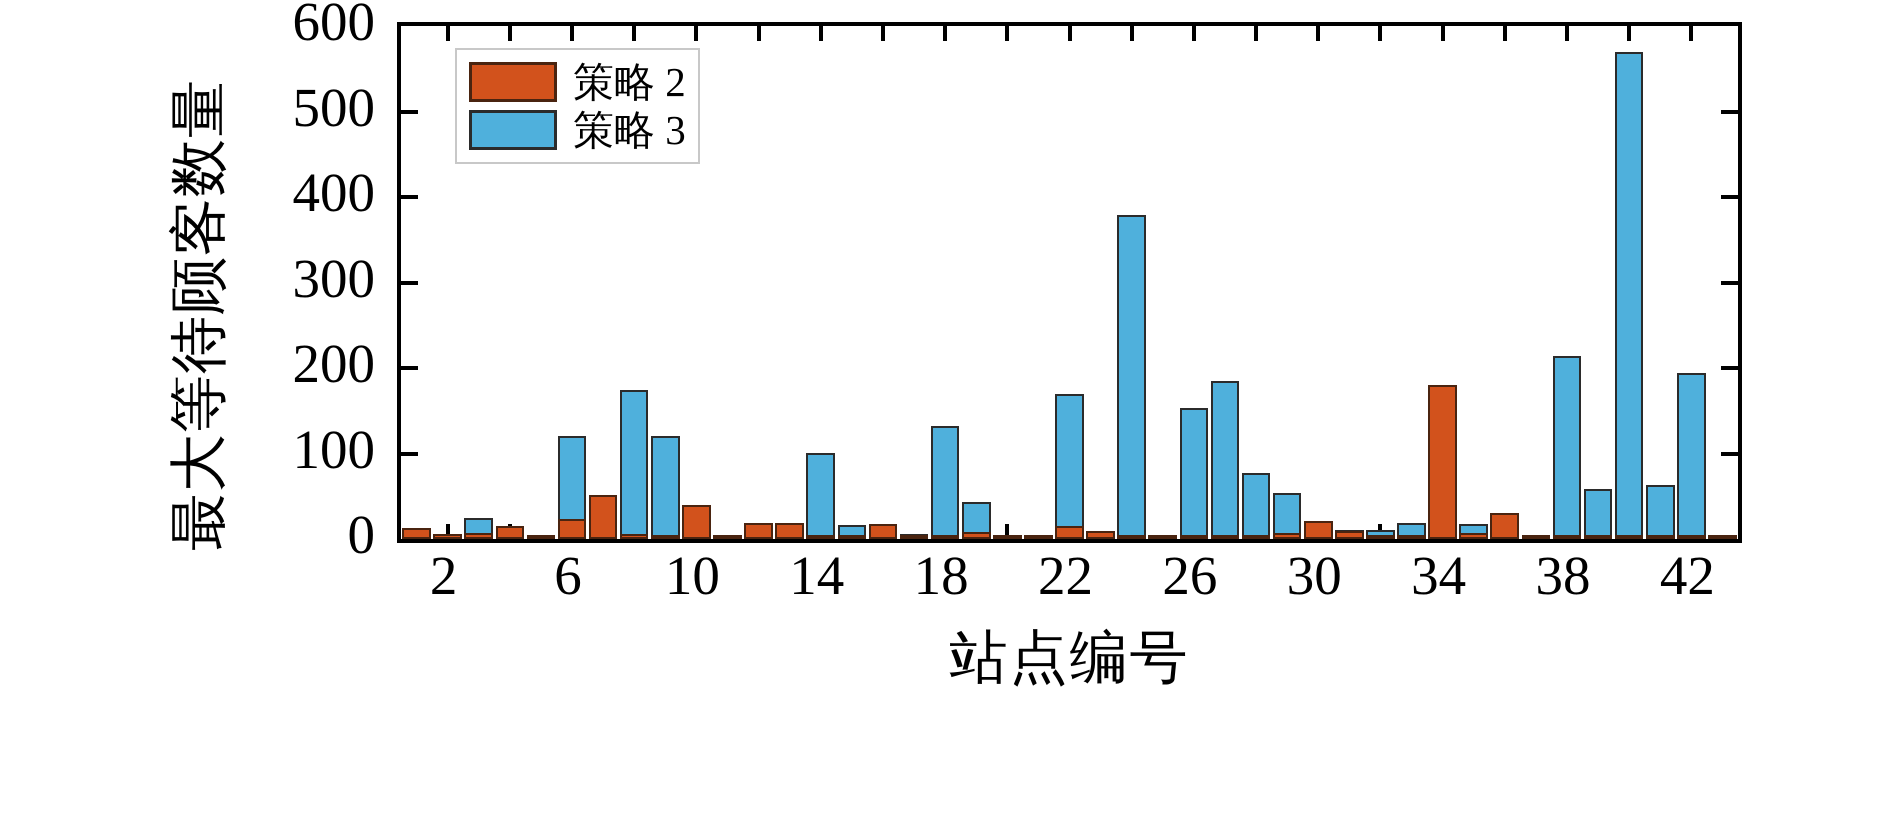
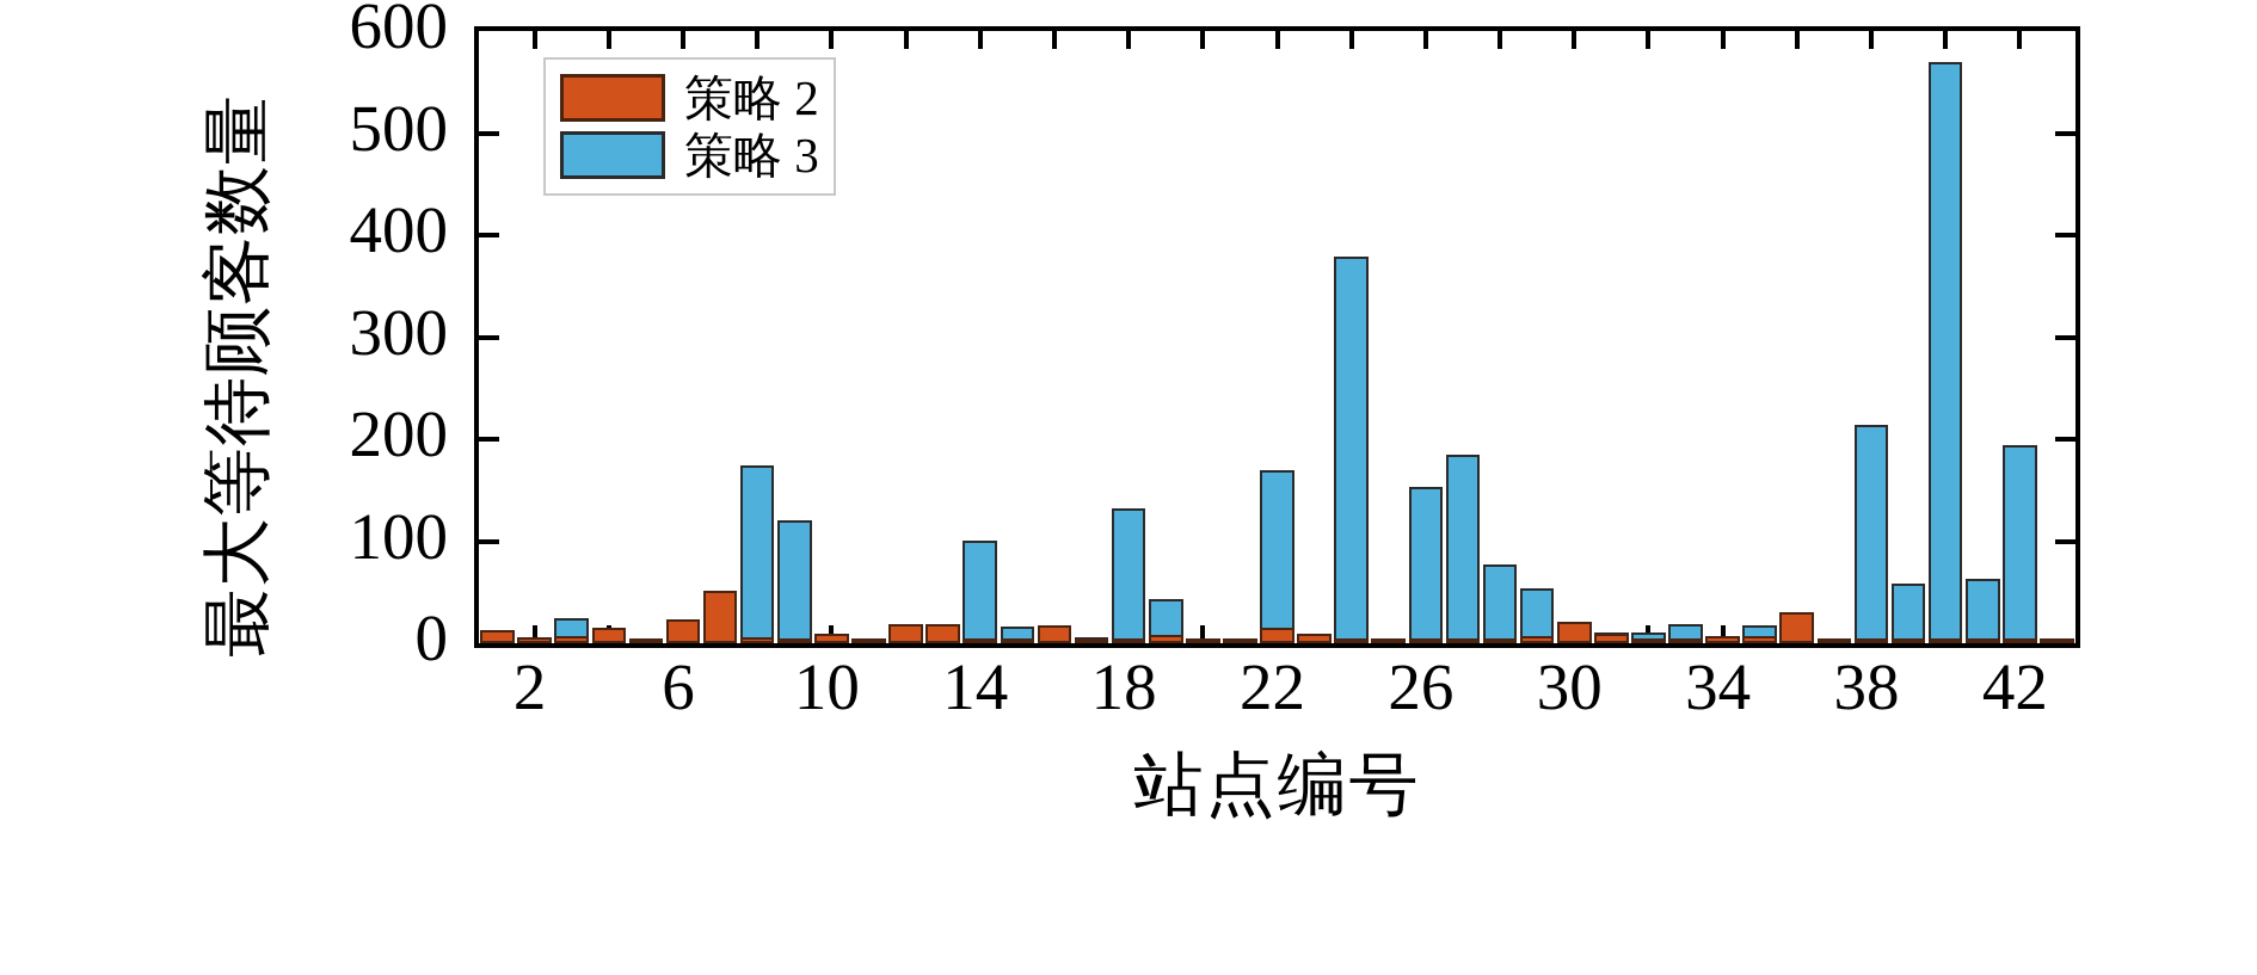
策略 3/6: 120 -> 20
策略 2/10: 40 -> 10
策略 2/34: 180 -> 10
